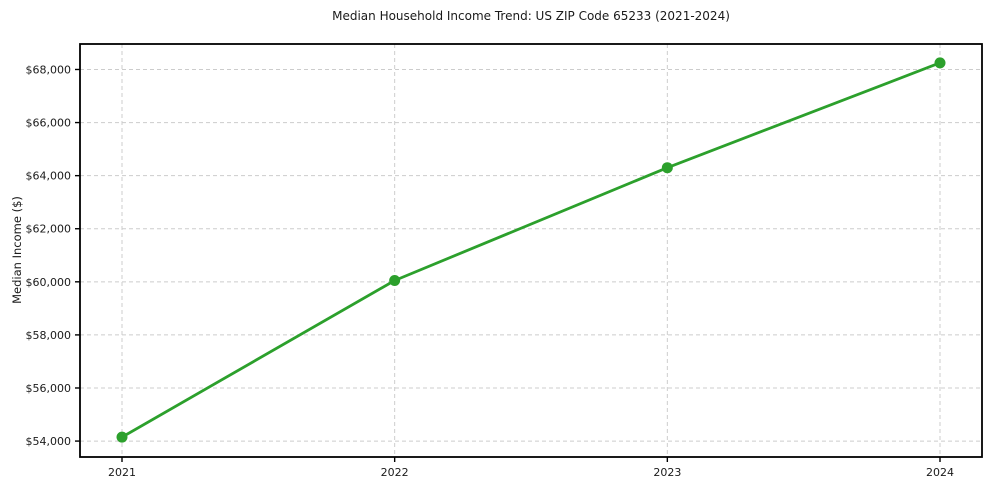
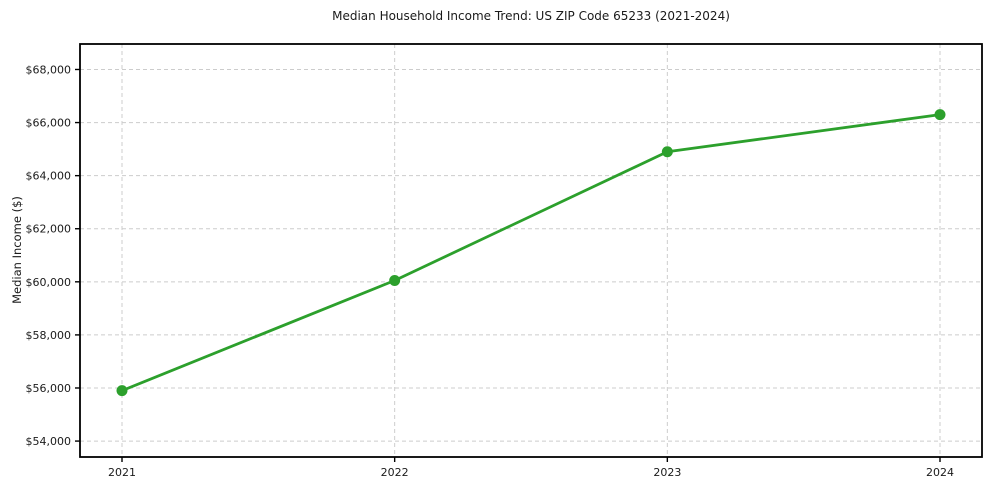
2021: $54200 -> $55900
2023: $64300 -> $64900
2024: $68200 -> $66300
